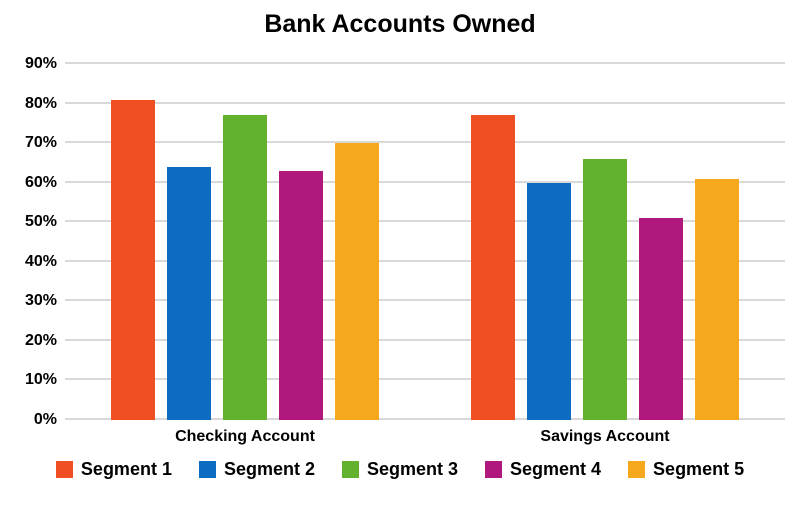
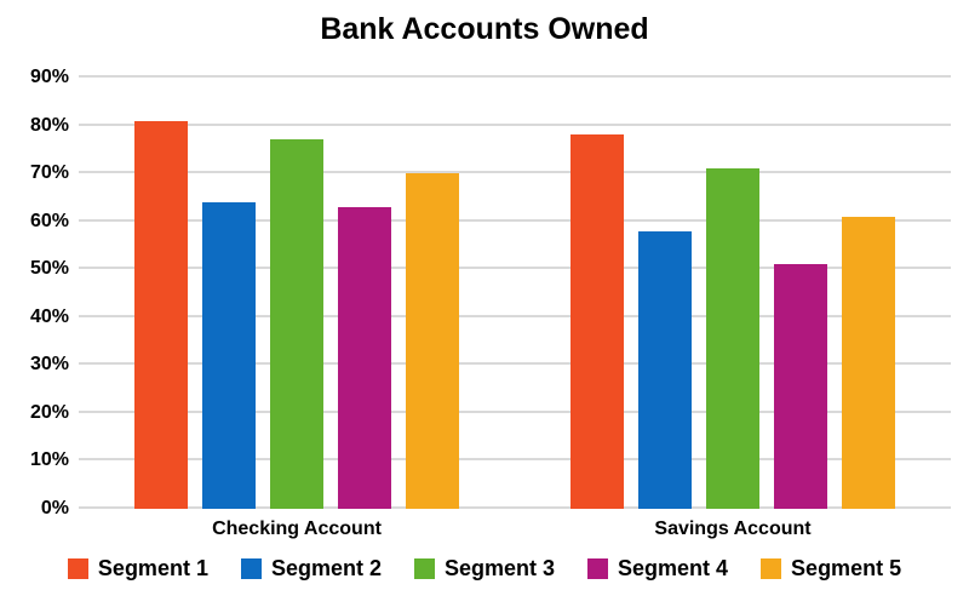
Segment 1/Savings Account: 77% -> 78%
Segment 2/Savings Account: 60% -> 58%
Segment 3/Savings Account: 66% -> 71%
